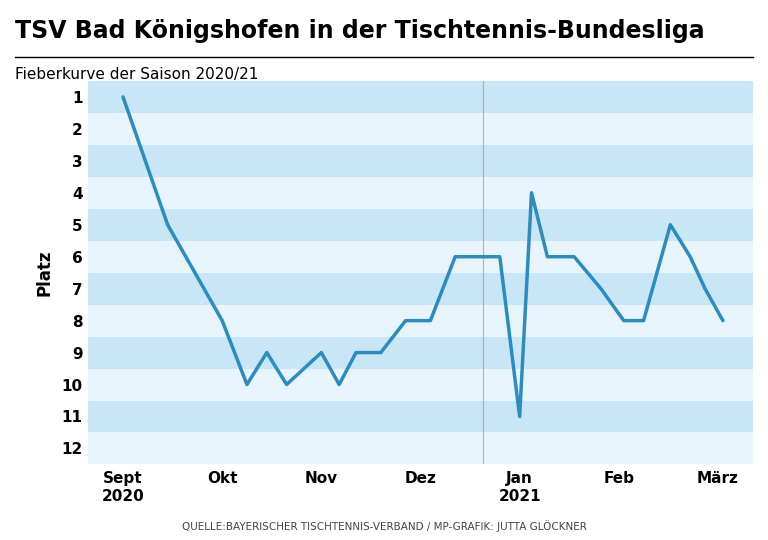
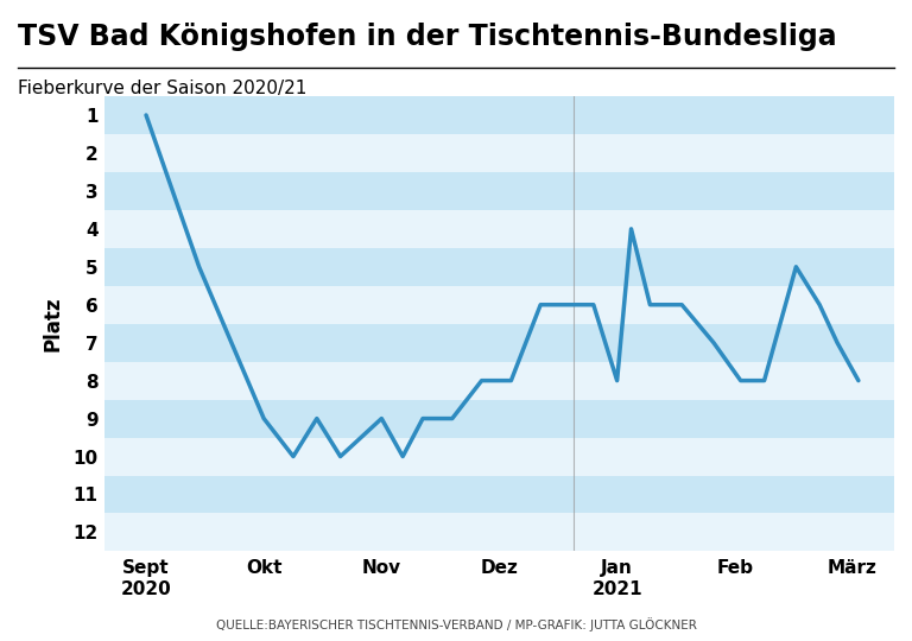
Okt: 8 -> 9
Jan 2021: 11 -> 8
